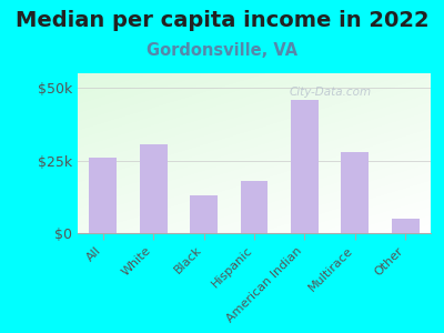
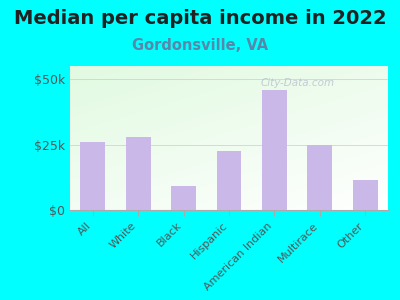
White: $30.5k -> $28.0k
Black: $13.0k -> $9.0k
Hispanic: $18.0k -> $22.5k
Multirace: $28.0k -> $25.0k
Other: $5.0k -> $11.5k
